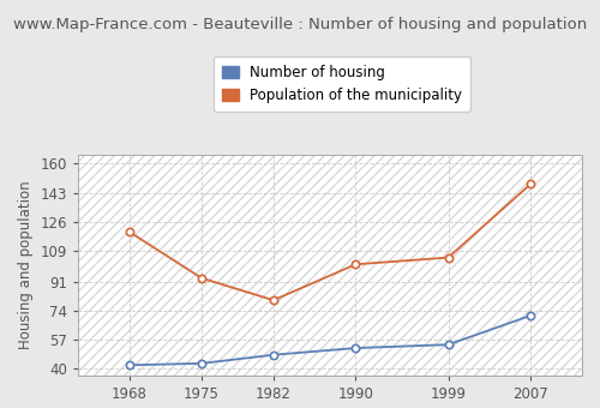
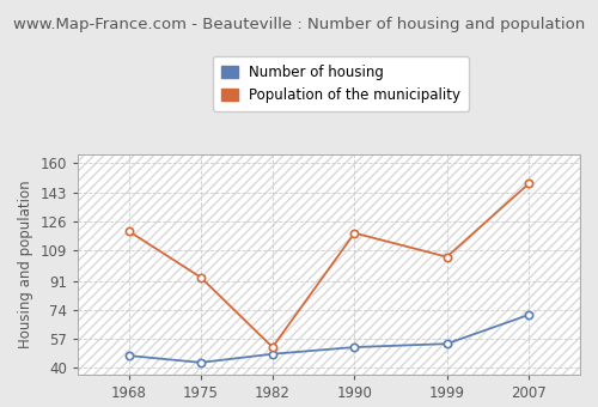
Number of housing/1968: 42 -> 47
Population of the municipality/1982: 80 -> 52
Population of the municipality/1990: 101 -> 119
